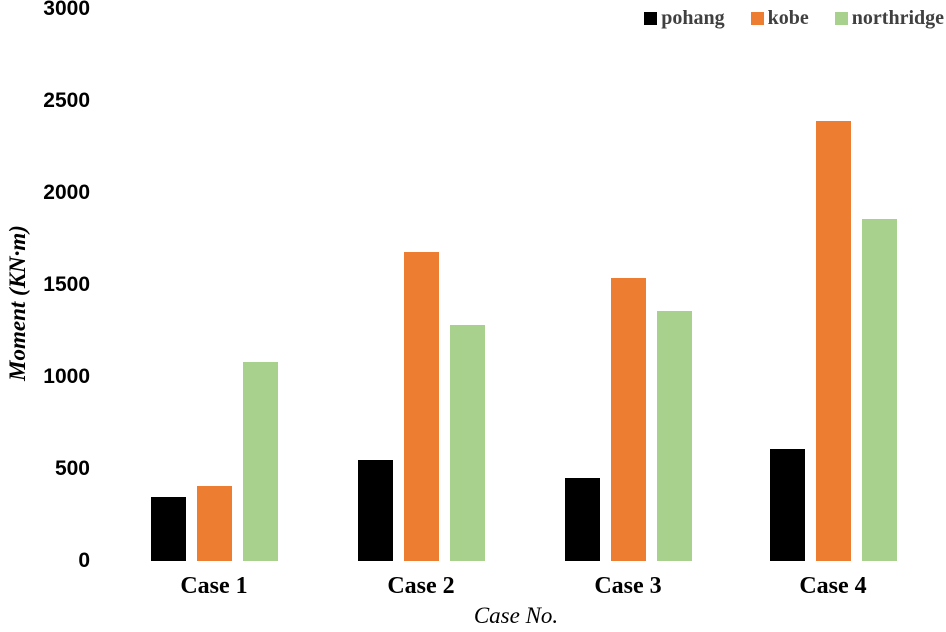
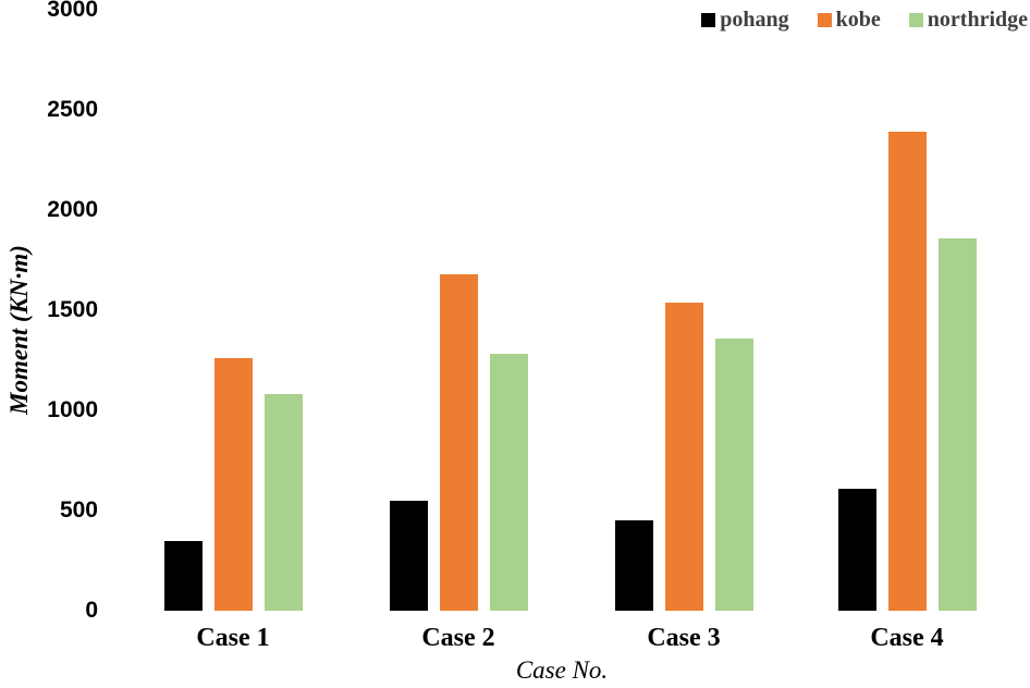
kobe/Case 1: 410 -> 1260
